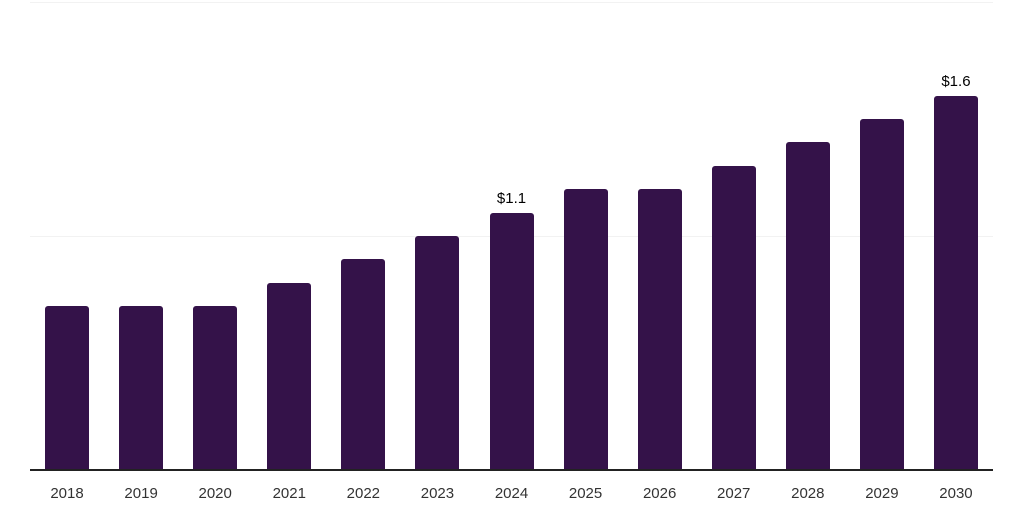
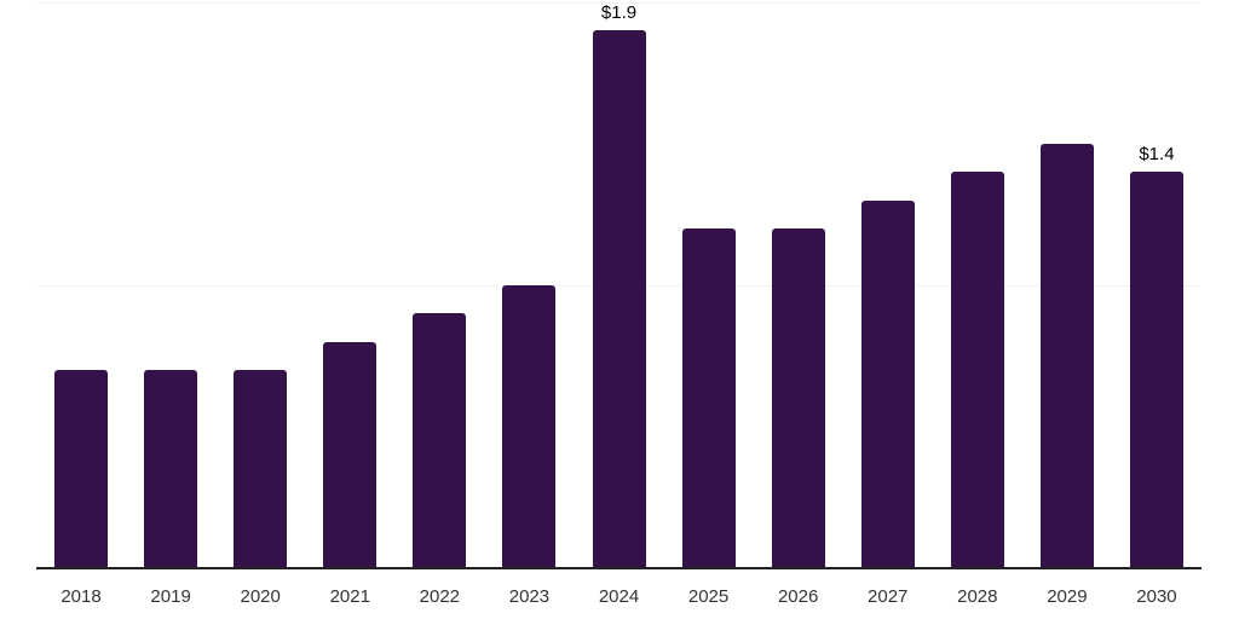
2024: $1.1 -> $1.9
2030: $1.6 -> $1.4
